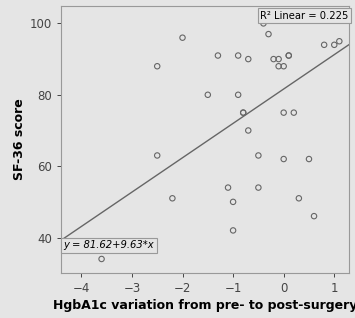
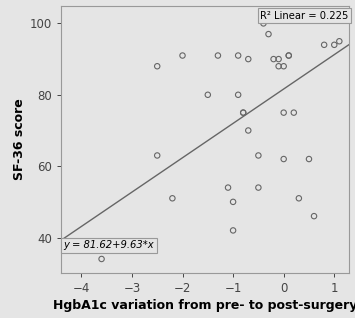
−2: 96 -> 91
